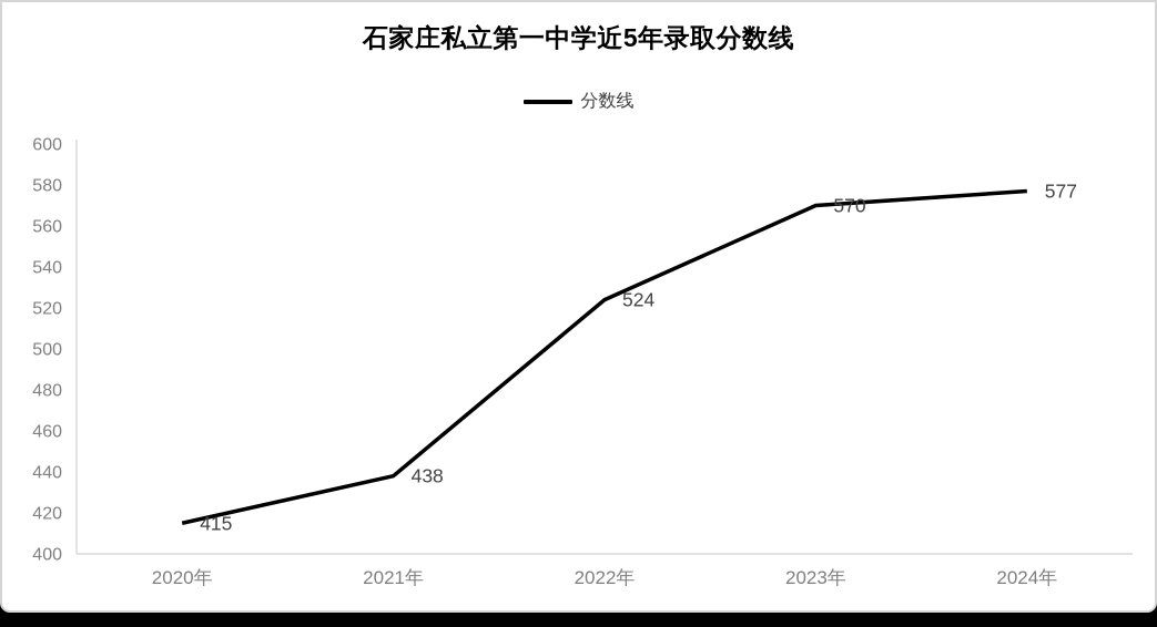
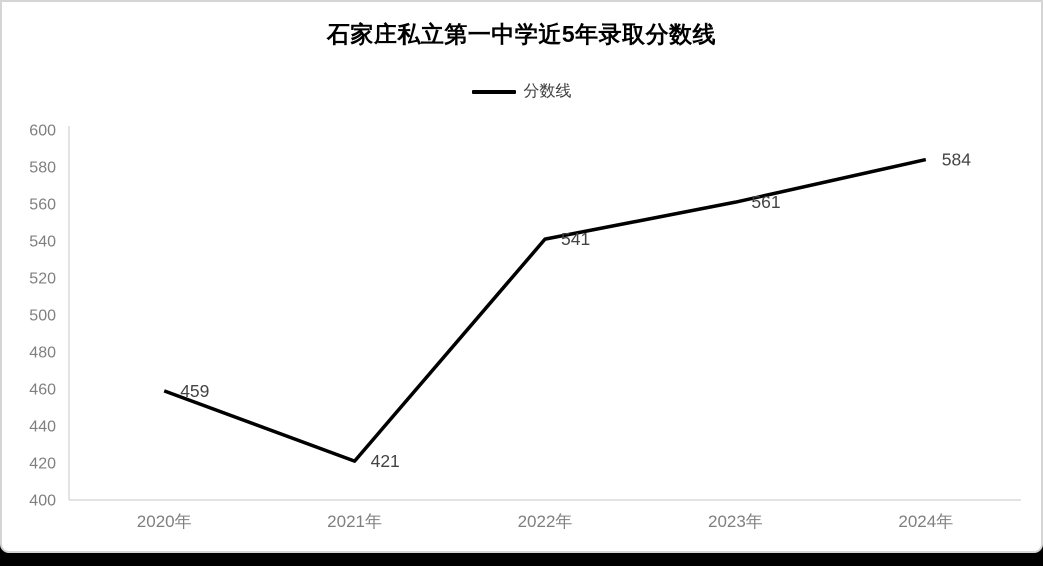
2020年: 415 -> 459
2021年: 438 -> 421
2022年: 524 -> 541
2023年: 570 -> 561
2024年: 577 -> 584
